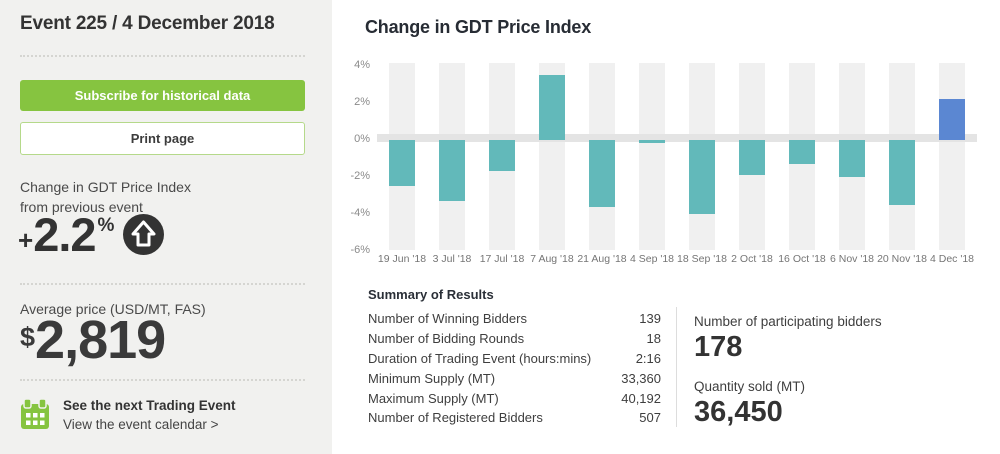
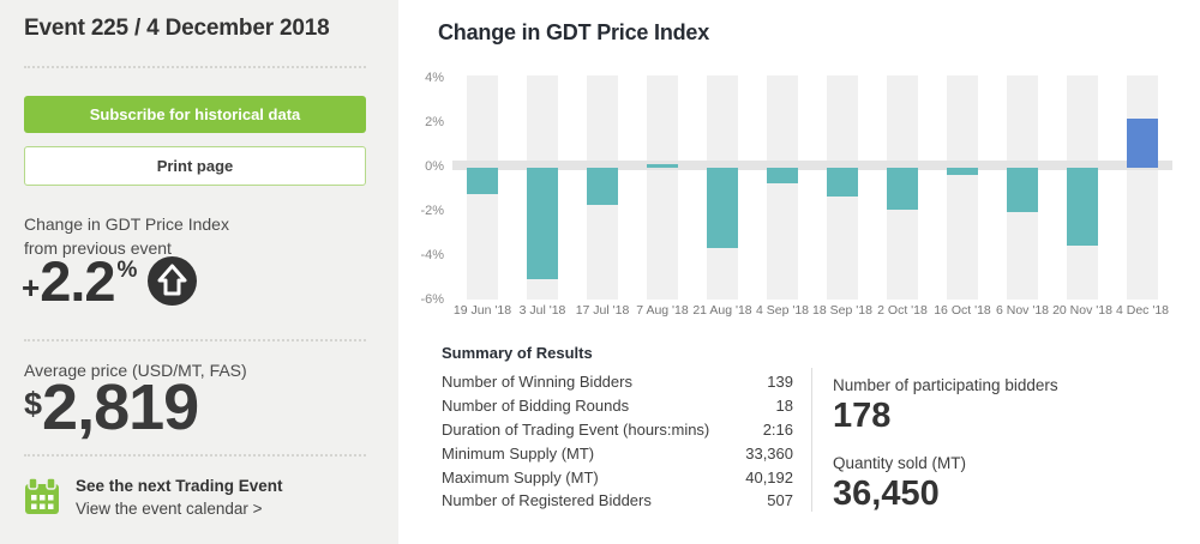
19 Jun '18: -2.5% -> -1.2%
3 Jul '18: -3.3% -> -5.0%
7 Aug '18: 3.5% -> 0.1%
4 Sep '18: -0.1% -> -0.7%
18 Sep '18: -4.0% -> -1.3%
16 Oct '18: -1.3% -> -0.3%
